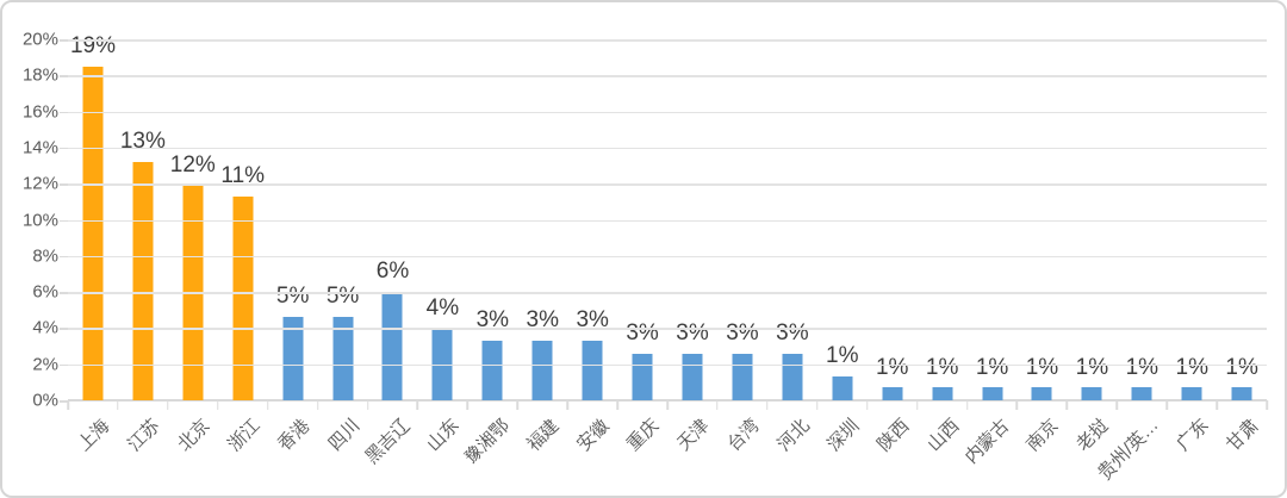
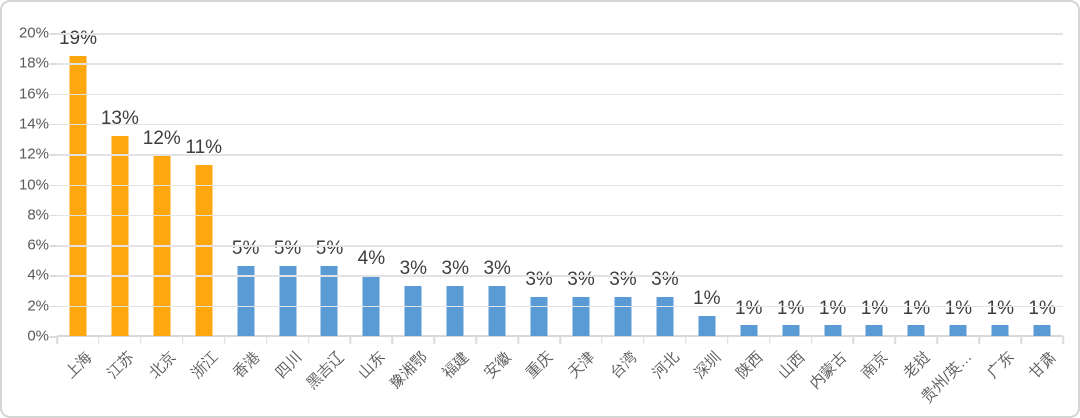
黑吉辽: 6% -> 5%
